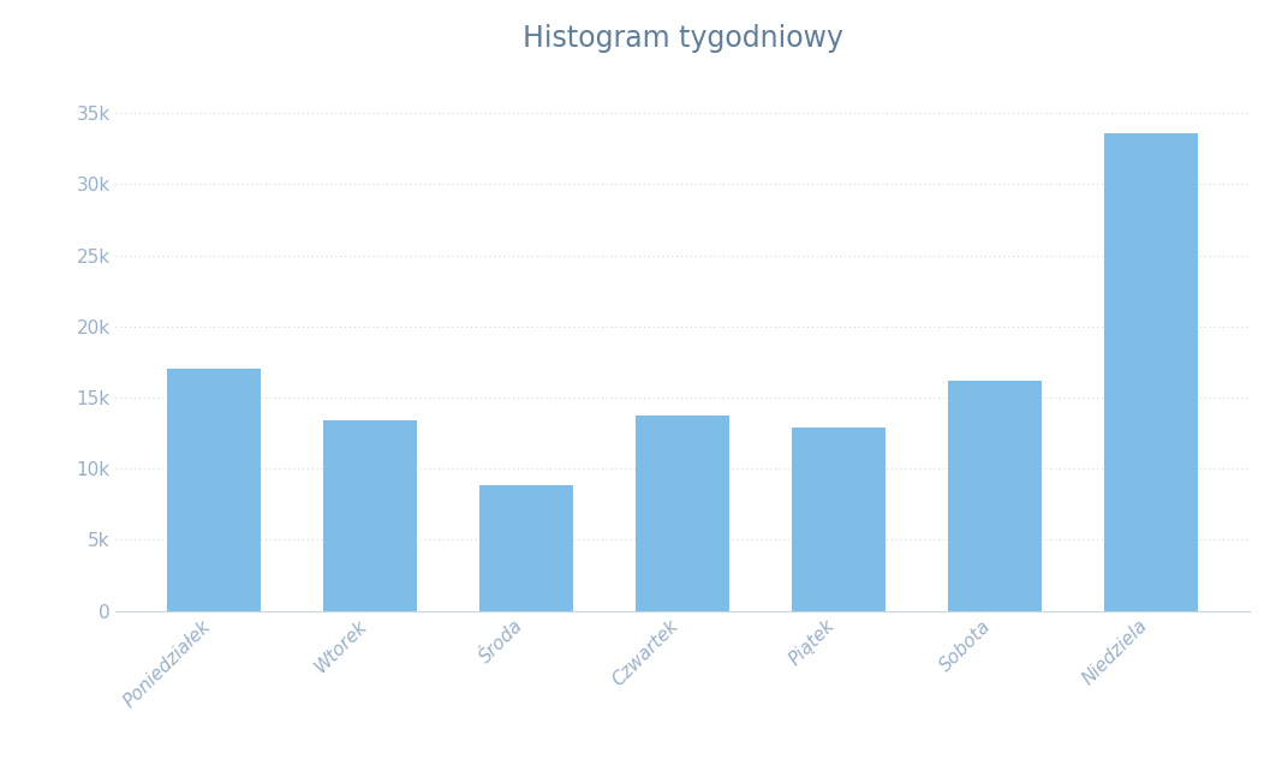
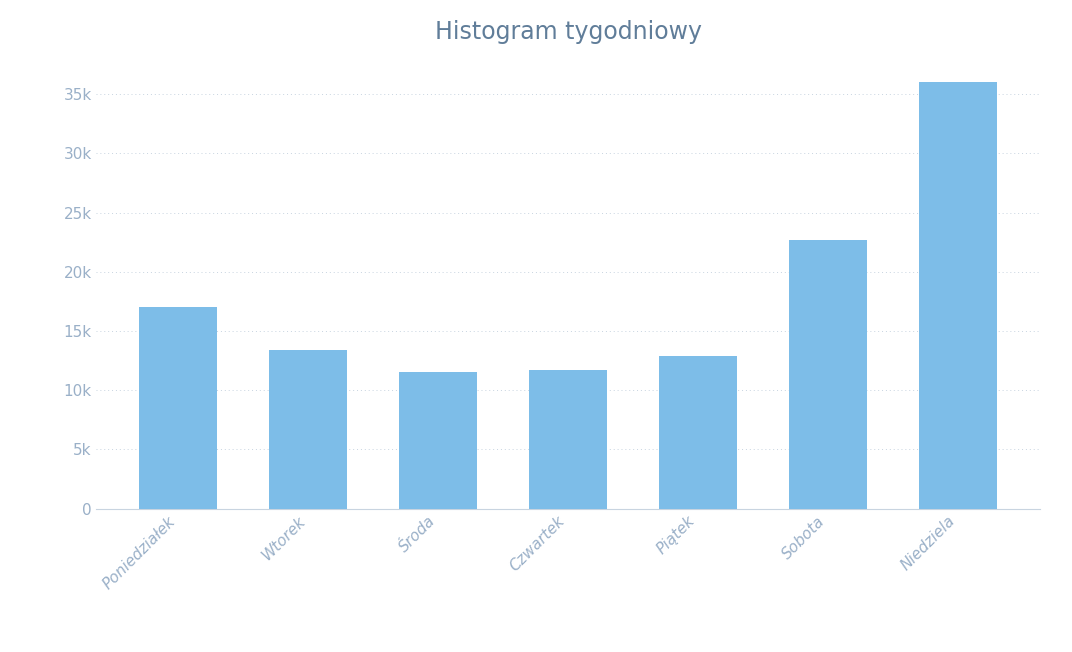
Środa: 8.8k -> 11.5k
Czwartek: 13.7k -> 11.7k
Sobota: 16.2k -> 22.7k
Niedziela: 33.6k -> 36.0k
